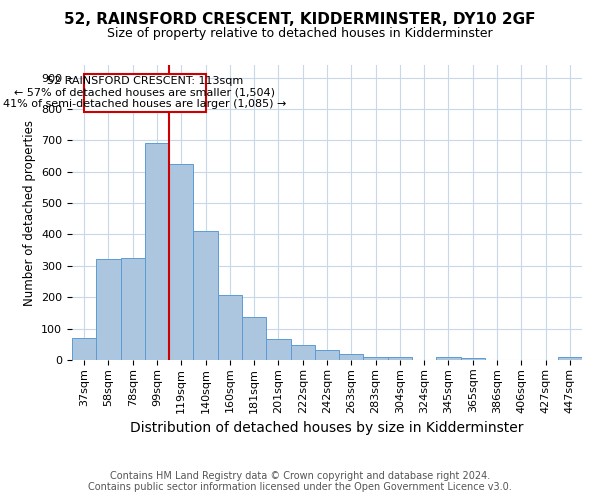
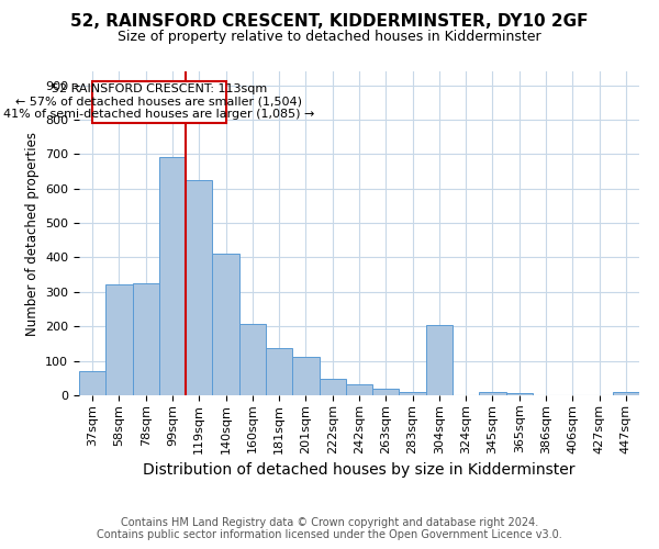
201sqm: 68 -> 110
304sqm: 8 -> 205
